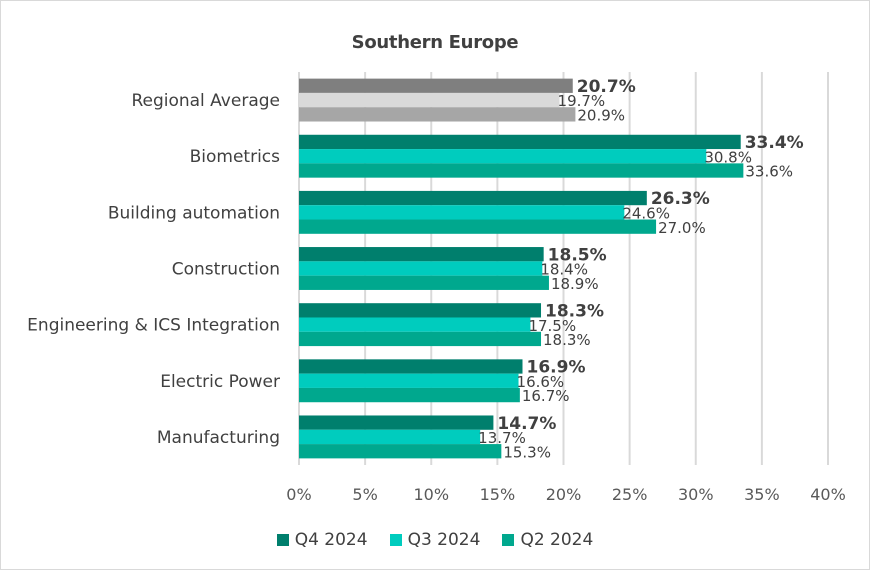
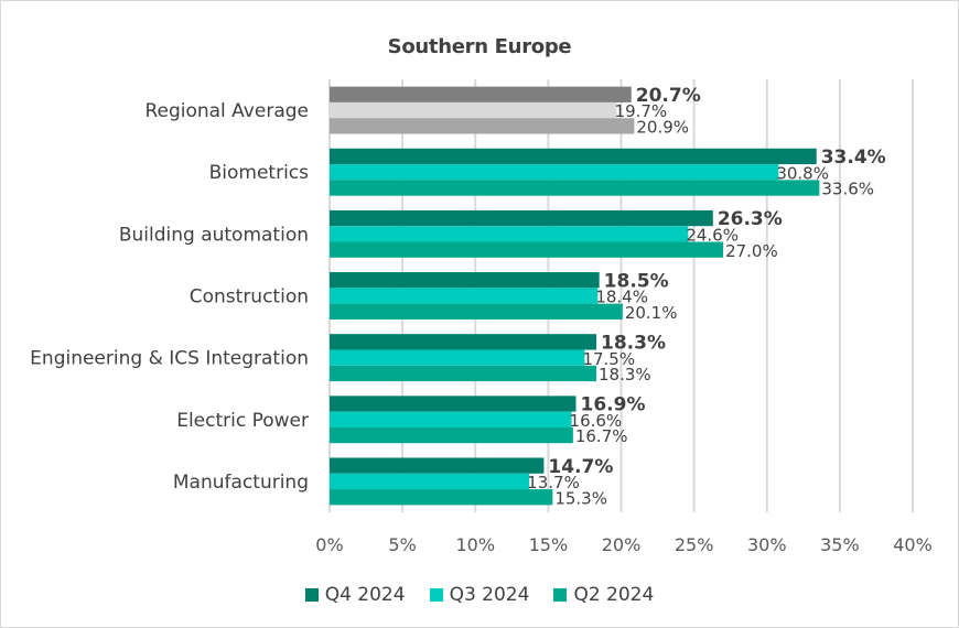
Q2 2024/Construction: 18.9% -> 20.1%
